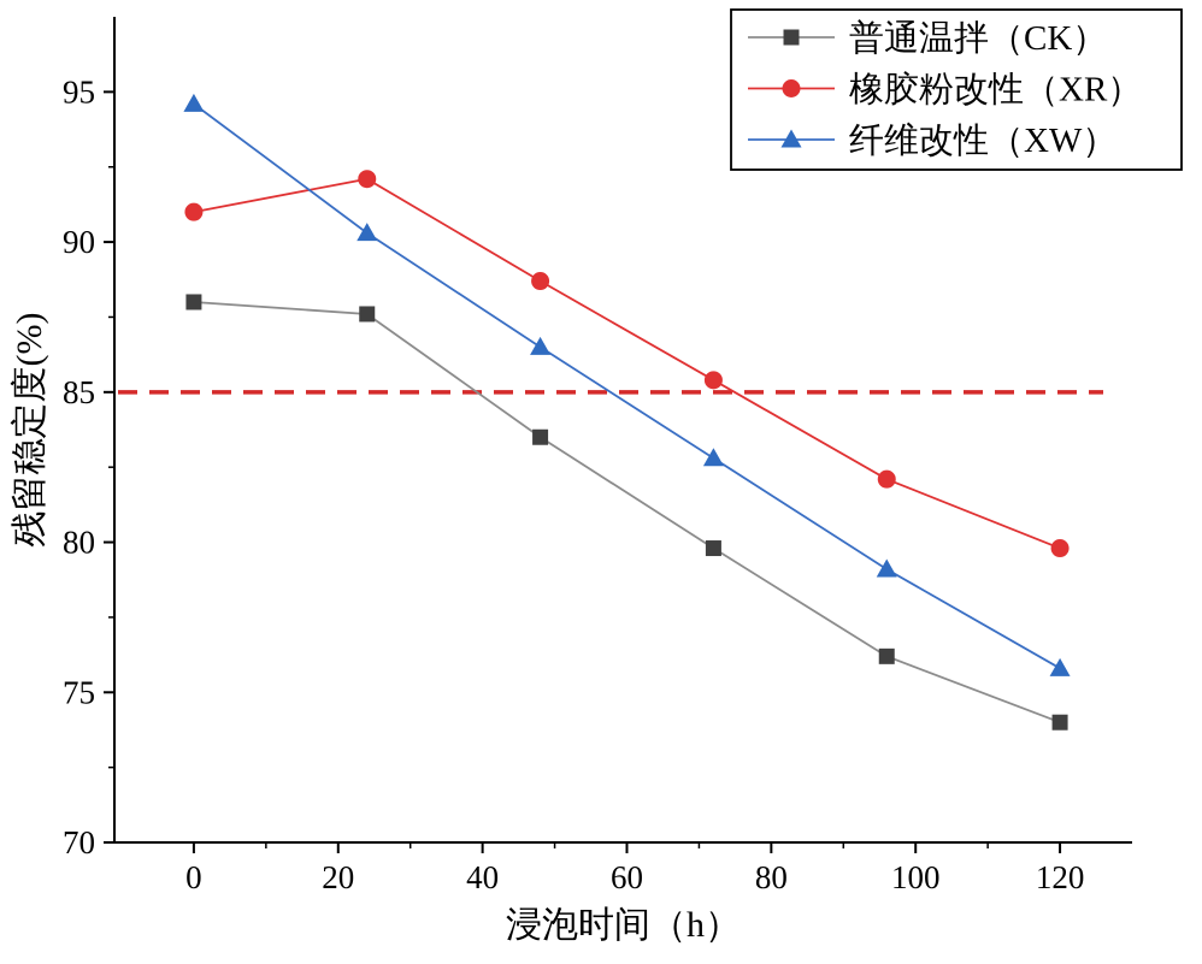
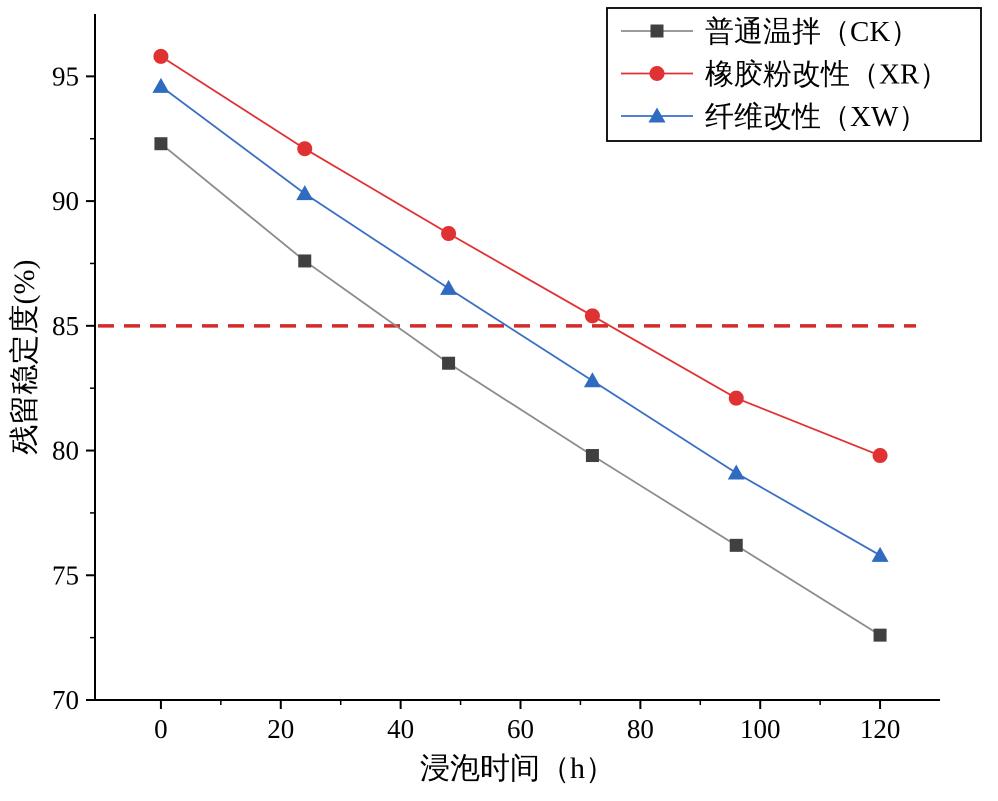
普通温拌（CK）/0: 88 -> 92
橡胶粉改性（XR）/0: 91 -> 96
普通温拌（CK）/120: 74 -> 73
